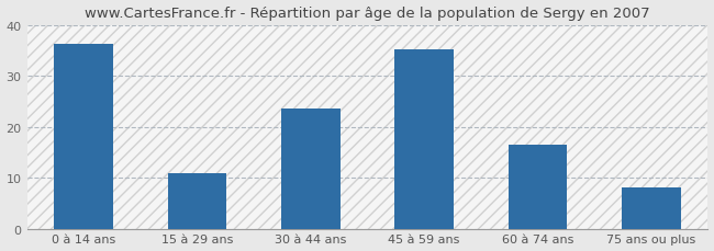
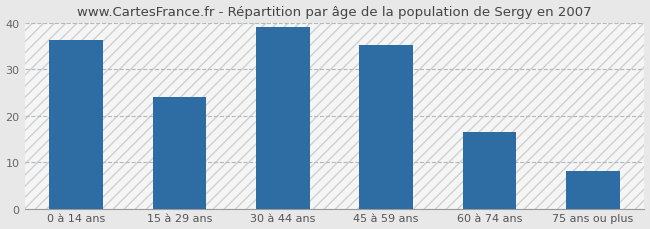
15 à 29 ans: 11.0 -> 24.0
30 à 44 ans: 23.5 -> 39.2
